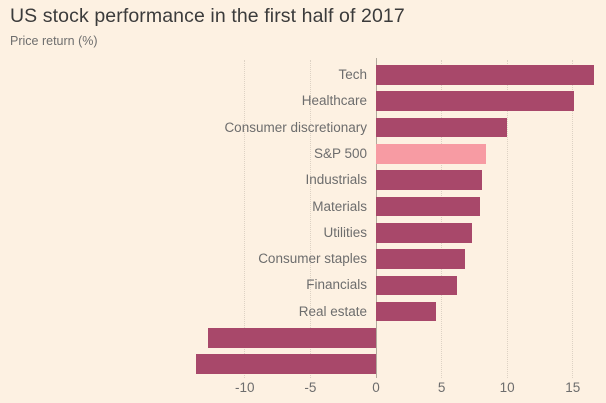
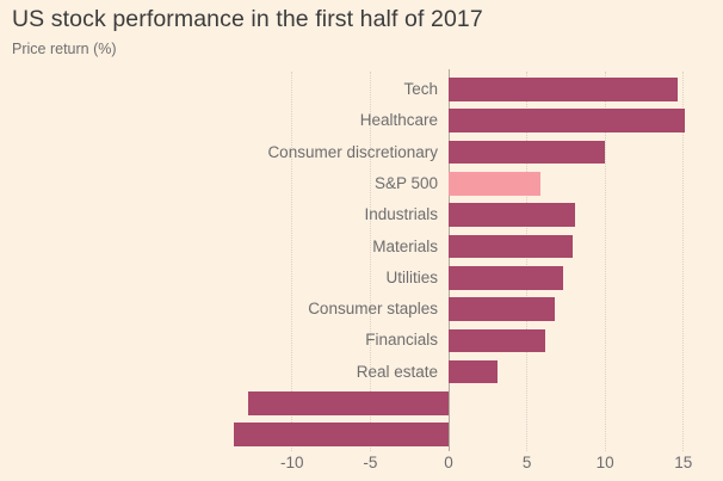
Tech: 16.6 -> 14.6
S&P 500: 8.4 -> 5.9
Real estate: 4.6 -> 3.1
